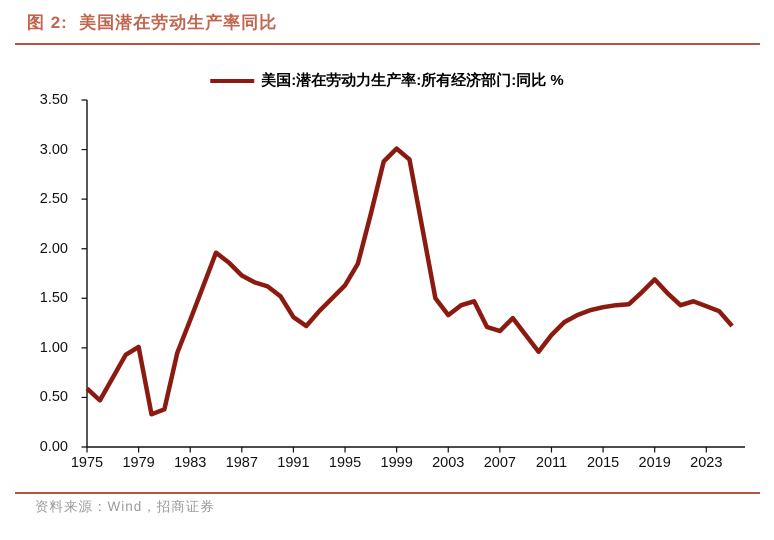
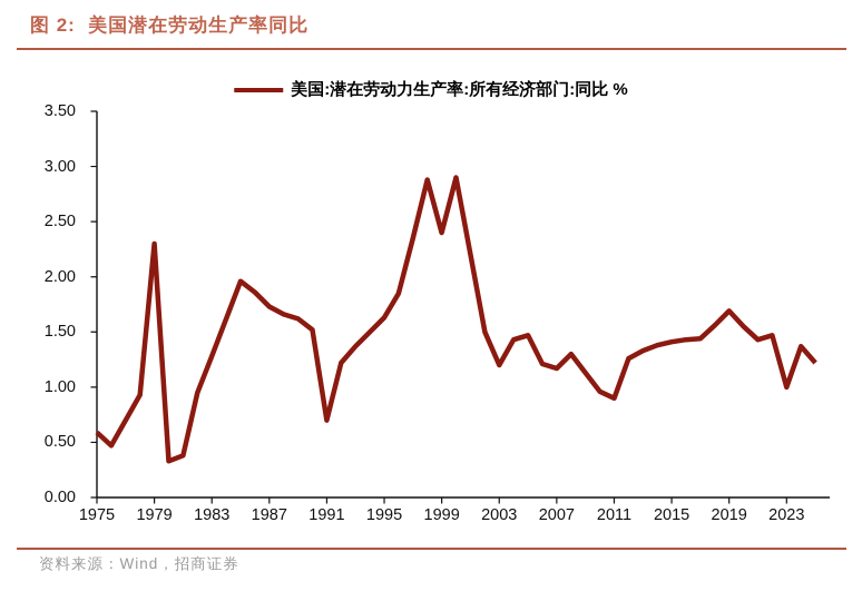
1979: 1.0 -> 2.3
1991: 1.3 -> 0.7
1999: 3.0 -> 2.4
2003: 1.3 -> 1.2
2011: 1.1 -> 0.9
2023: 1.4 -> 1.0
